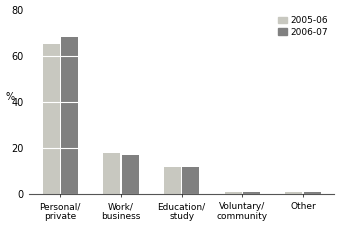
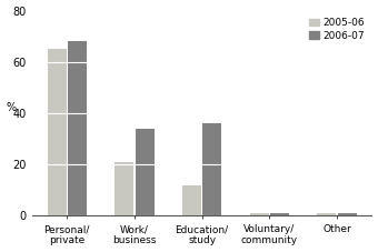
2005-06/Work/ business: 18 -> 21
2006-07/Work/ business: 17 -> 34
2006-07/Education/ study: 12 -> 36
